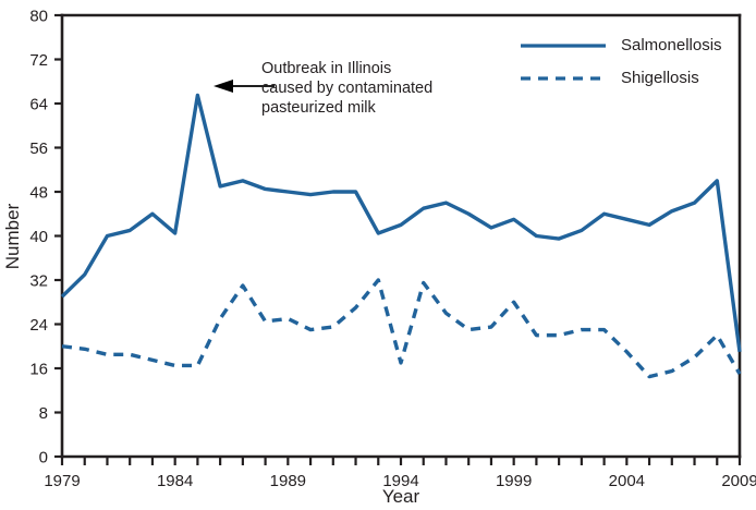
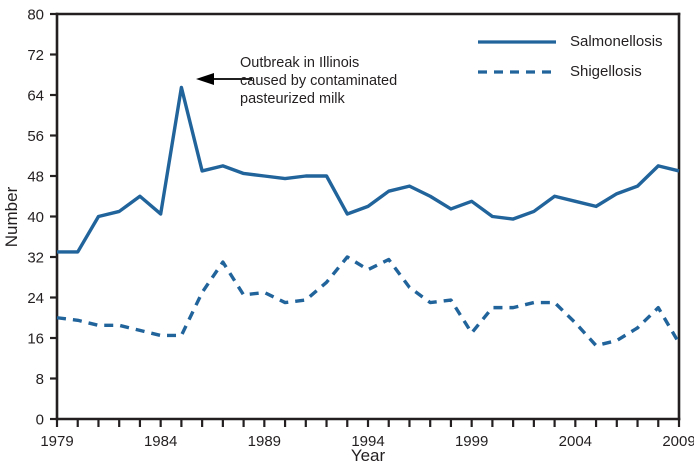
Salmonellosis/1979: 29 -> 33
Shigellosis/1994: 17 -> 30
Shigellosis/1999: 28 -> 17
Salmonellosis/2009: 19 -> 49
